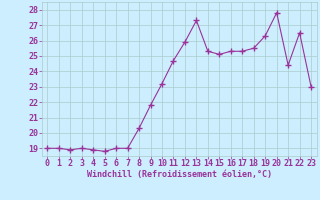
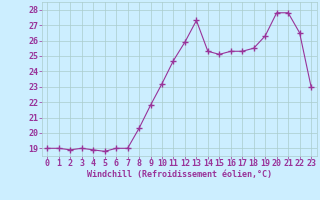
21: 24.4 -> 27.8
